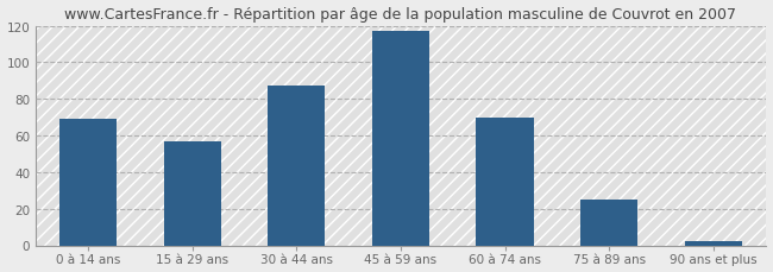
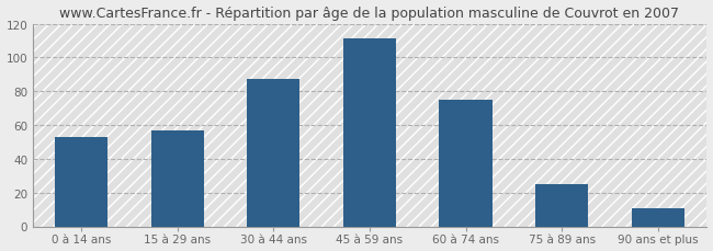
0 à 14 ans: 69 -> 53
45 à 59 ans: 117 -> 111
60 à 74 ans: 70 -> 75
90 ans et plus: 2 -> 11
